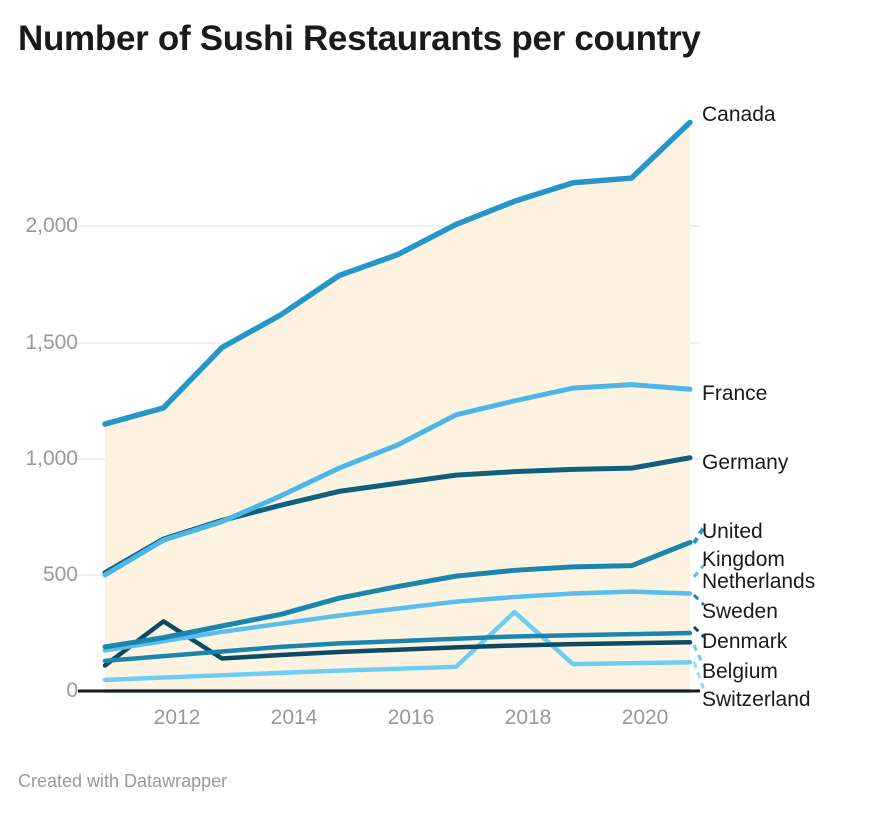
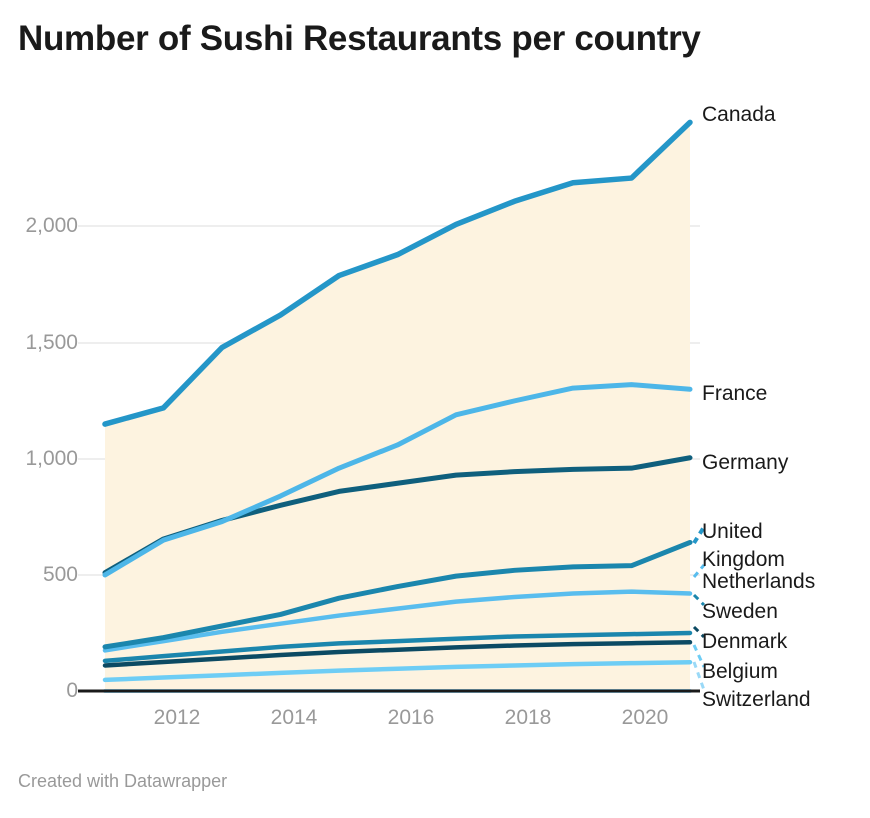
Denmark/2012: 300 -> 120
Belgium/2018: 340 -> 110
